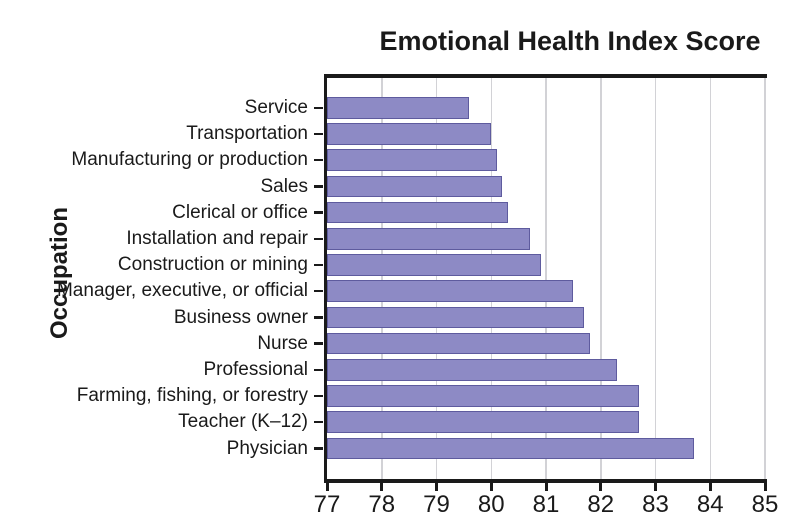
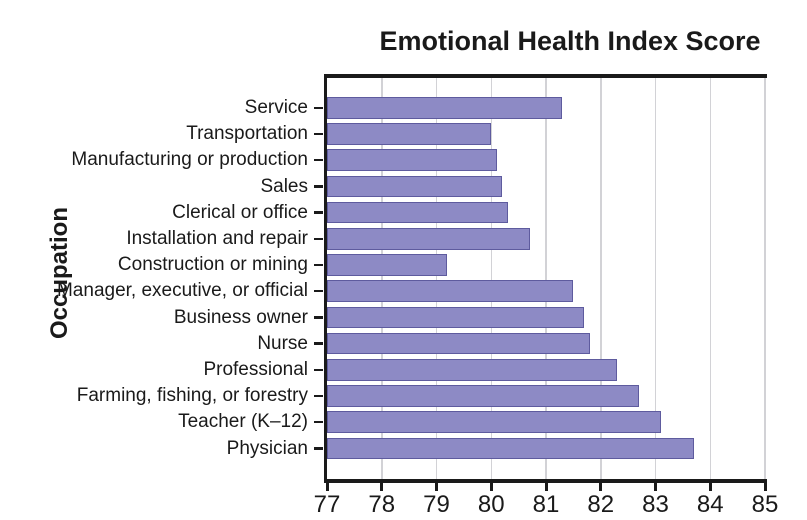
Service: 79.6 -> 81.3
Construction or mining: 80.9 -> 79.2
Teacher (K–12): 82.7 -> 83.1
